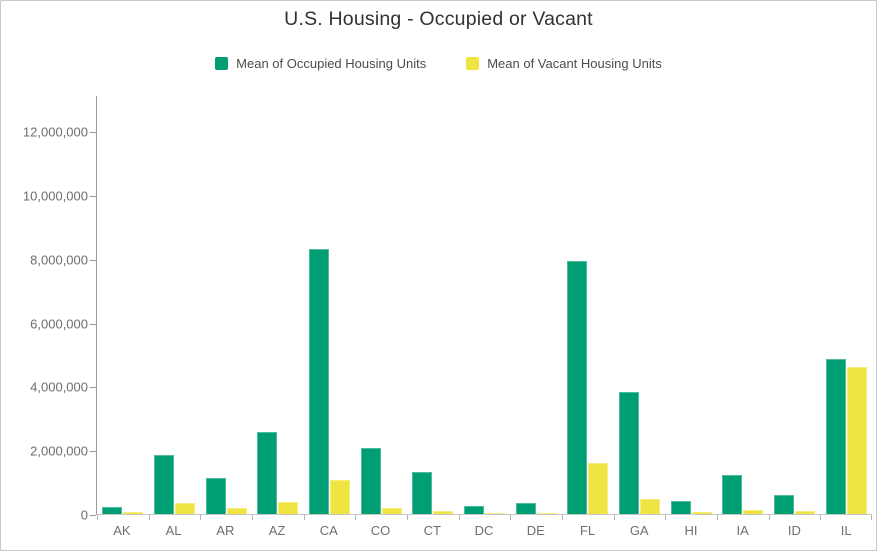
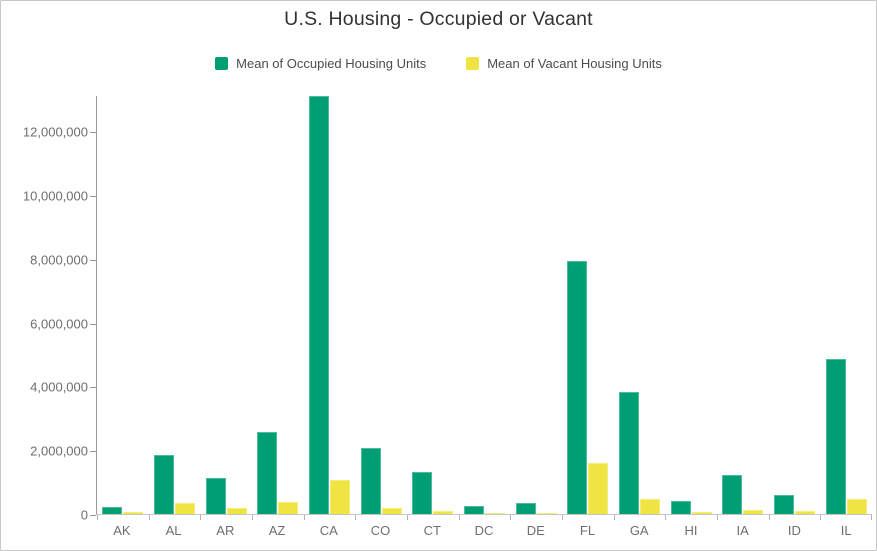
Mean of Occupied Housing Units/CA: 8300000 -> 13100000
Mean of Vacant Housing Units/IL: 4600000 -> 500000
